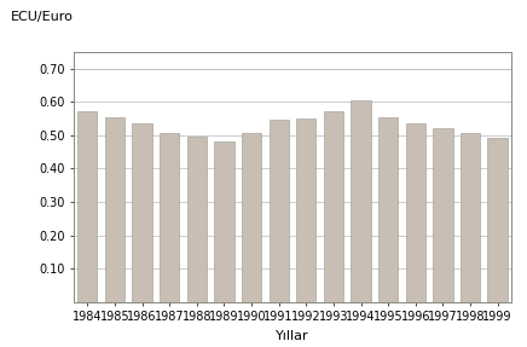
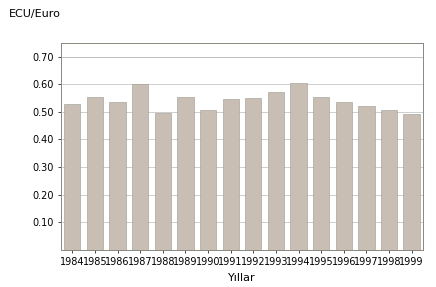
1984: 0.572 -> 0.530
1987: 0.507 -> 0.600
1989: 0.483 -> 0.555
